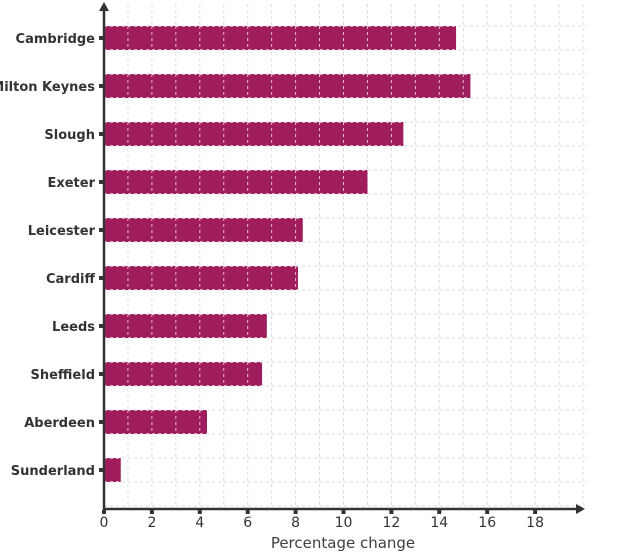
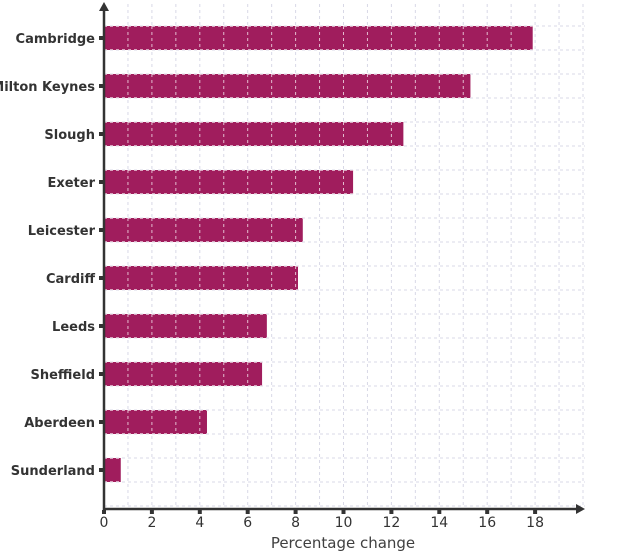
Cambridge: 14.7 -> 17.9
Exeter: 11.0 -> 10.4
